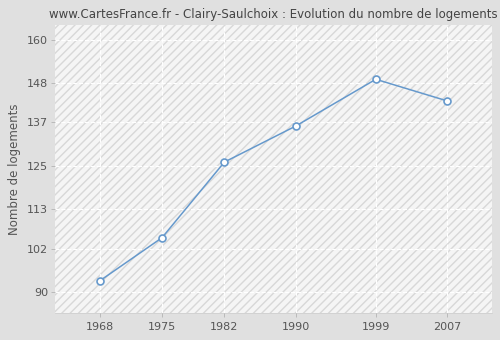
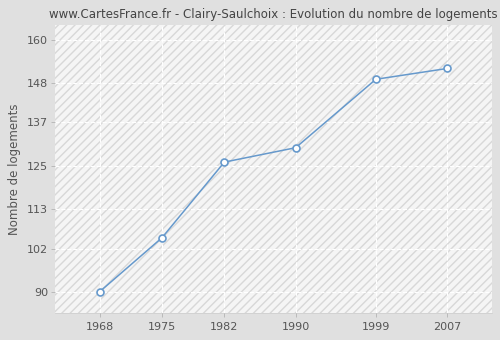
1968: 93 -> 90
1990: 136 -> 130
2007: 143 -> 152
